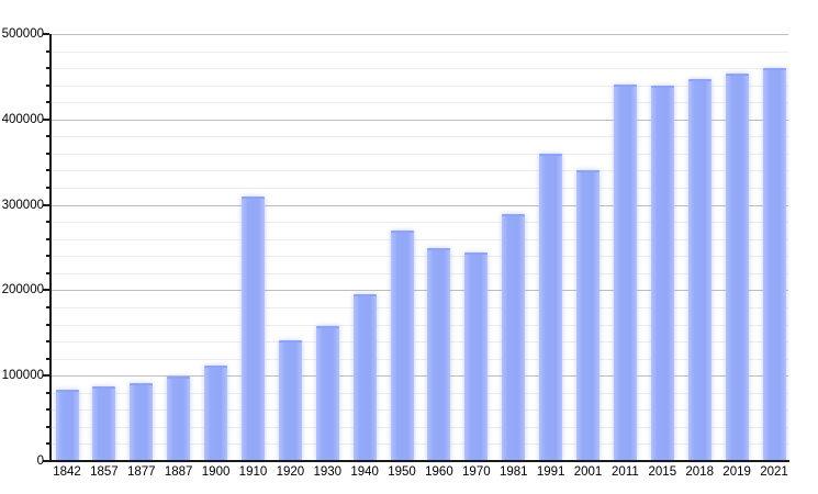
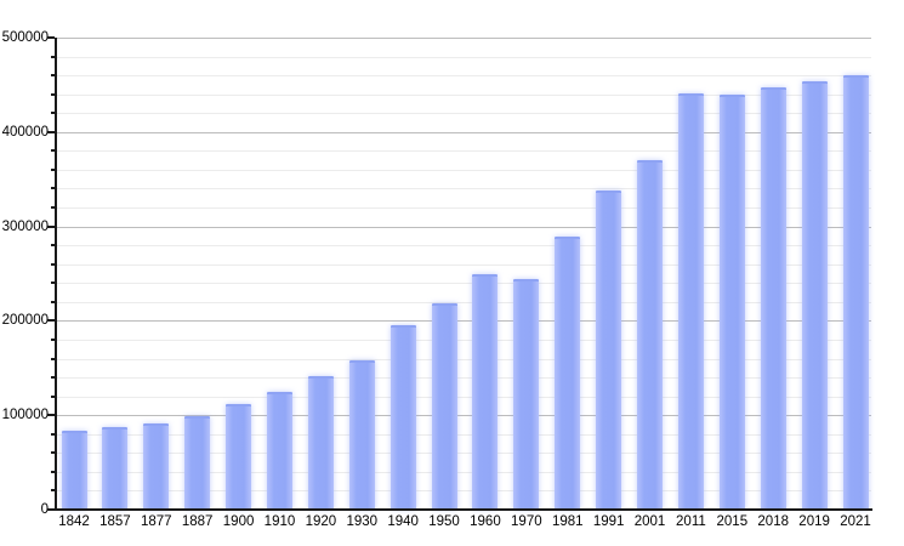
1910: 310000 -> 130000
1950: 270000 -> 220000
1991: 360000 -> 340000
2001: 340000 -> 370000
